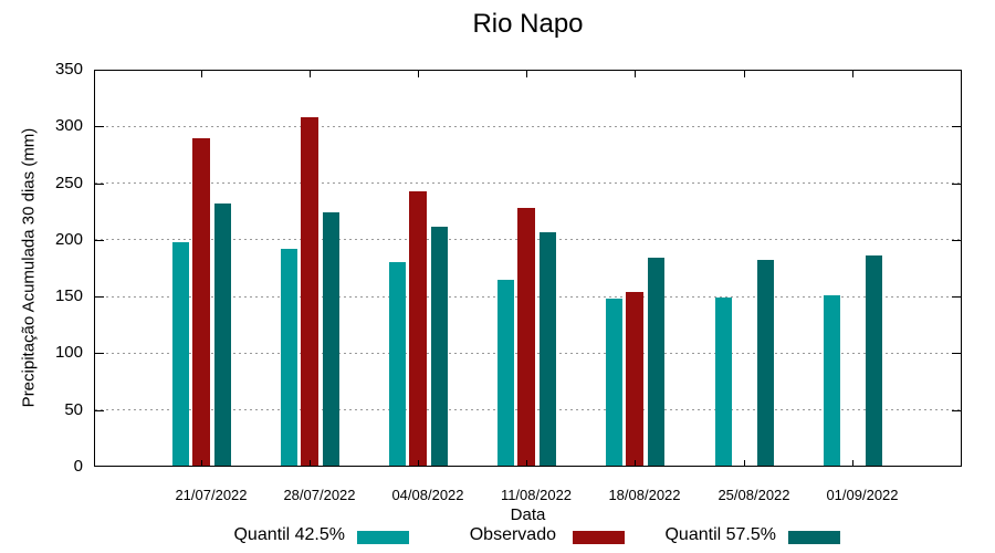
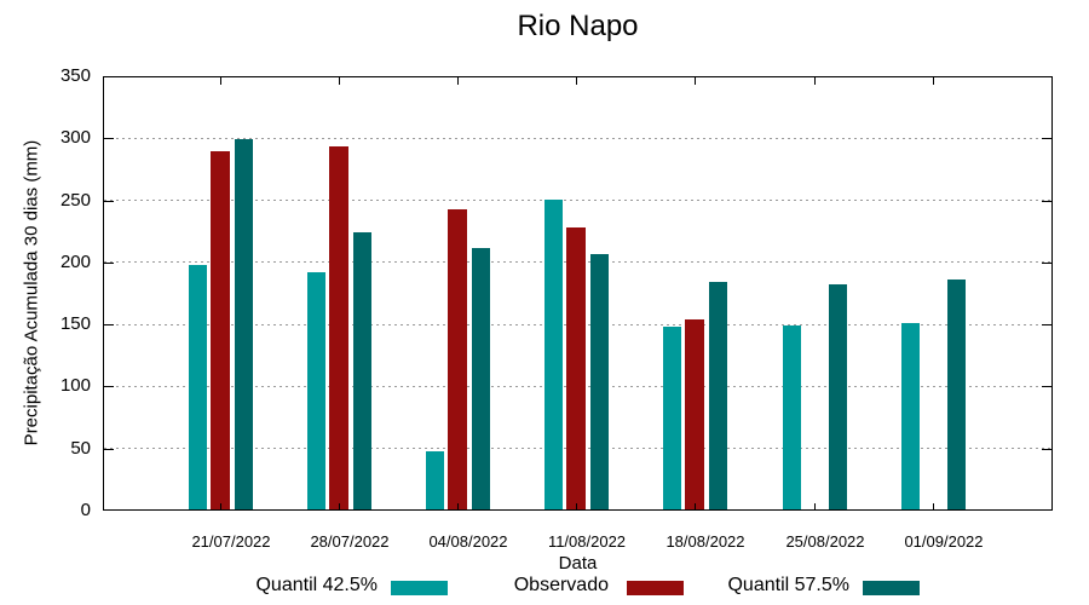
Quantil 57.5%/21/07/2022: 232 -> 299
Observado/28/07/2022: 308 -> 293
Quantil 42.5%/04/08/2022: 180 -> 48
Quantil 42.5%/11/08/2022: 165 -> 251
